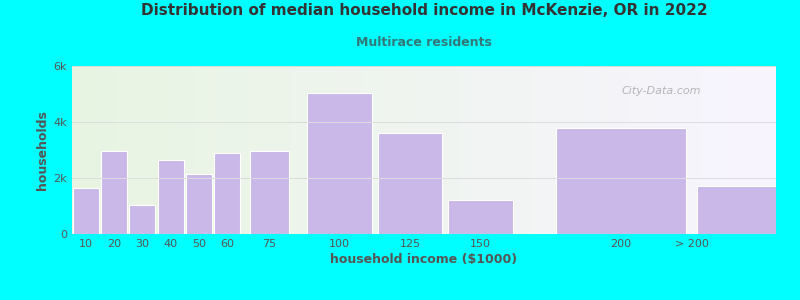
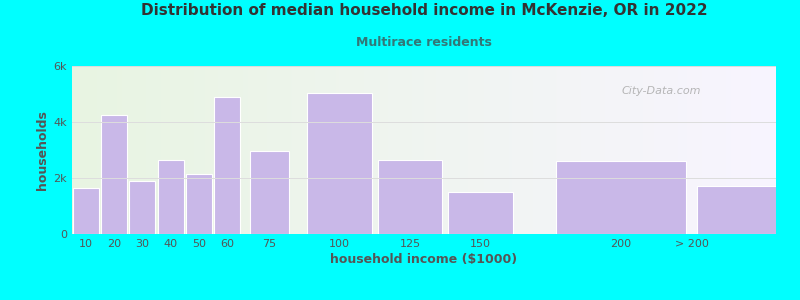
20: 2.95k -> 4.25k
30: 1.05k -> 1.90k
60: 2.90k -> 4.90k
125: 3.60k -> 2.65k
150: 1.20k -> 1.50k
200: 3.80k -> 2.60k
